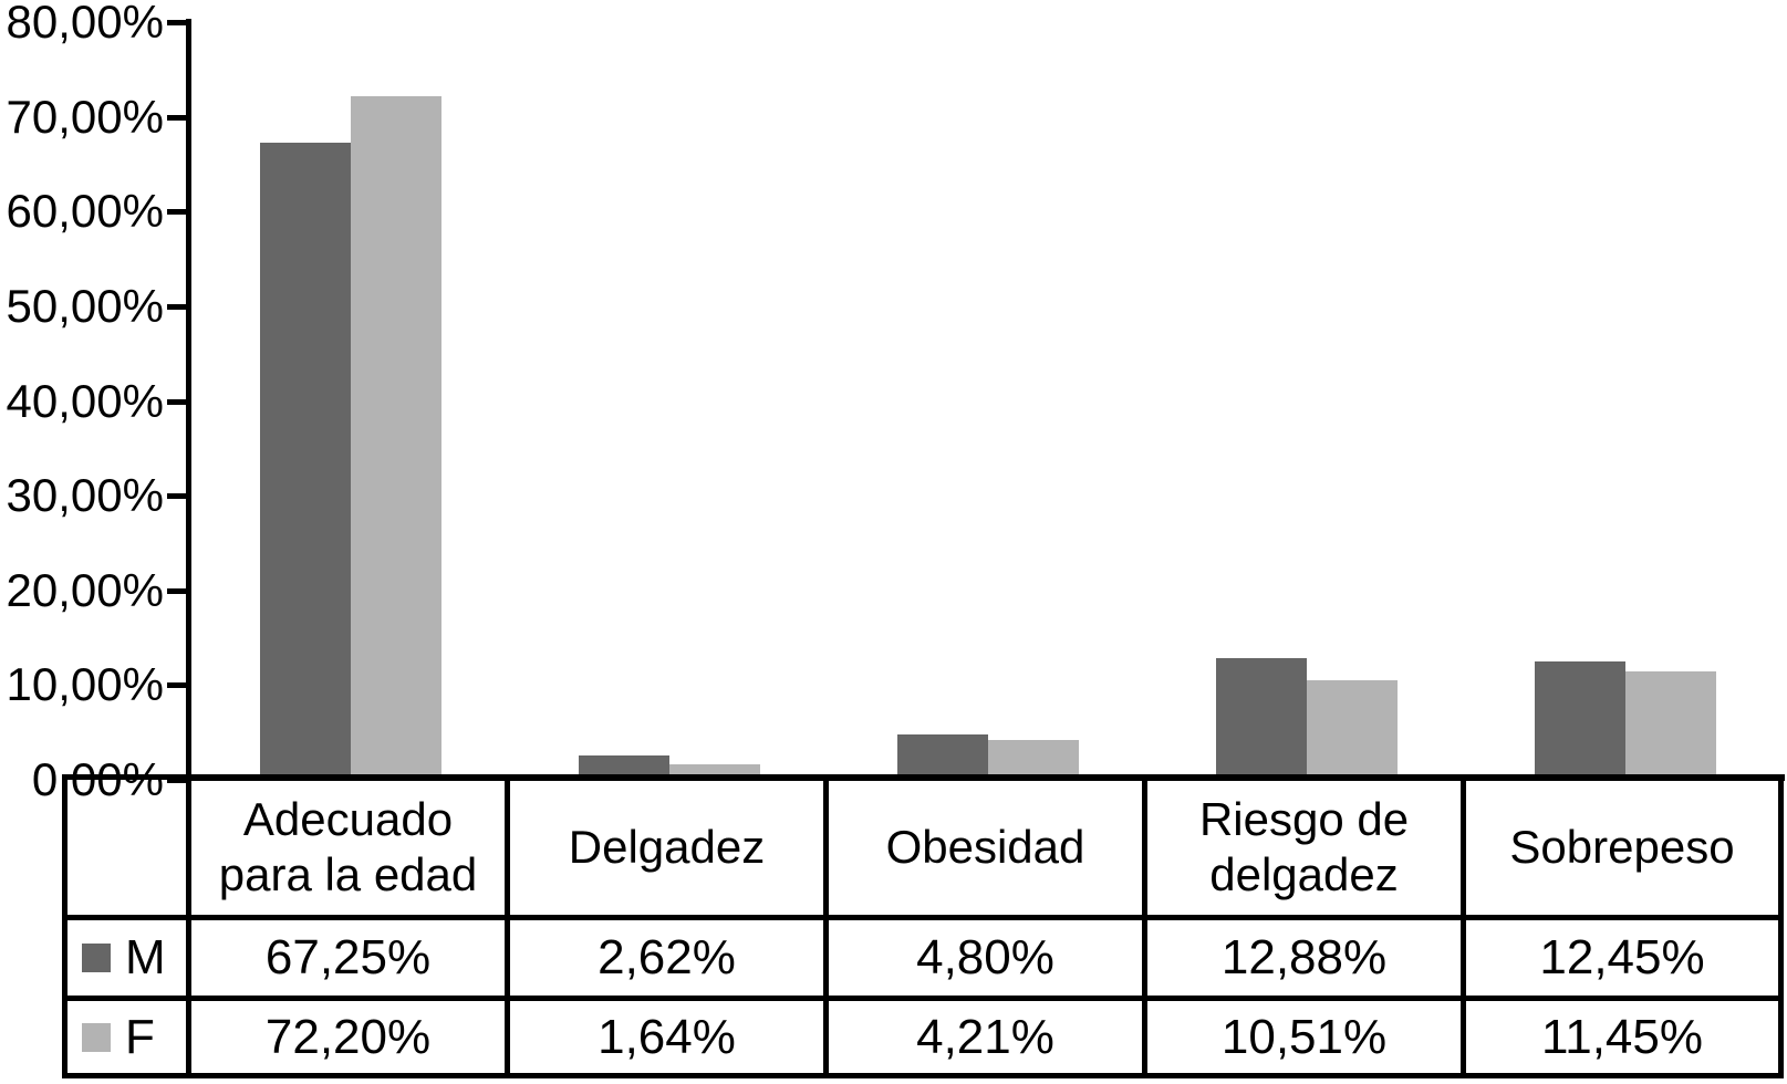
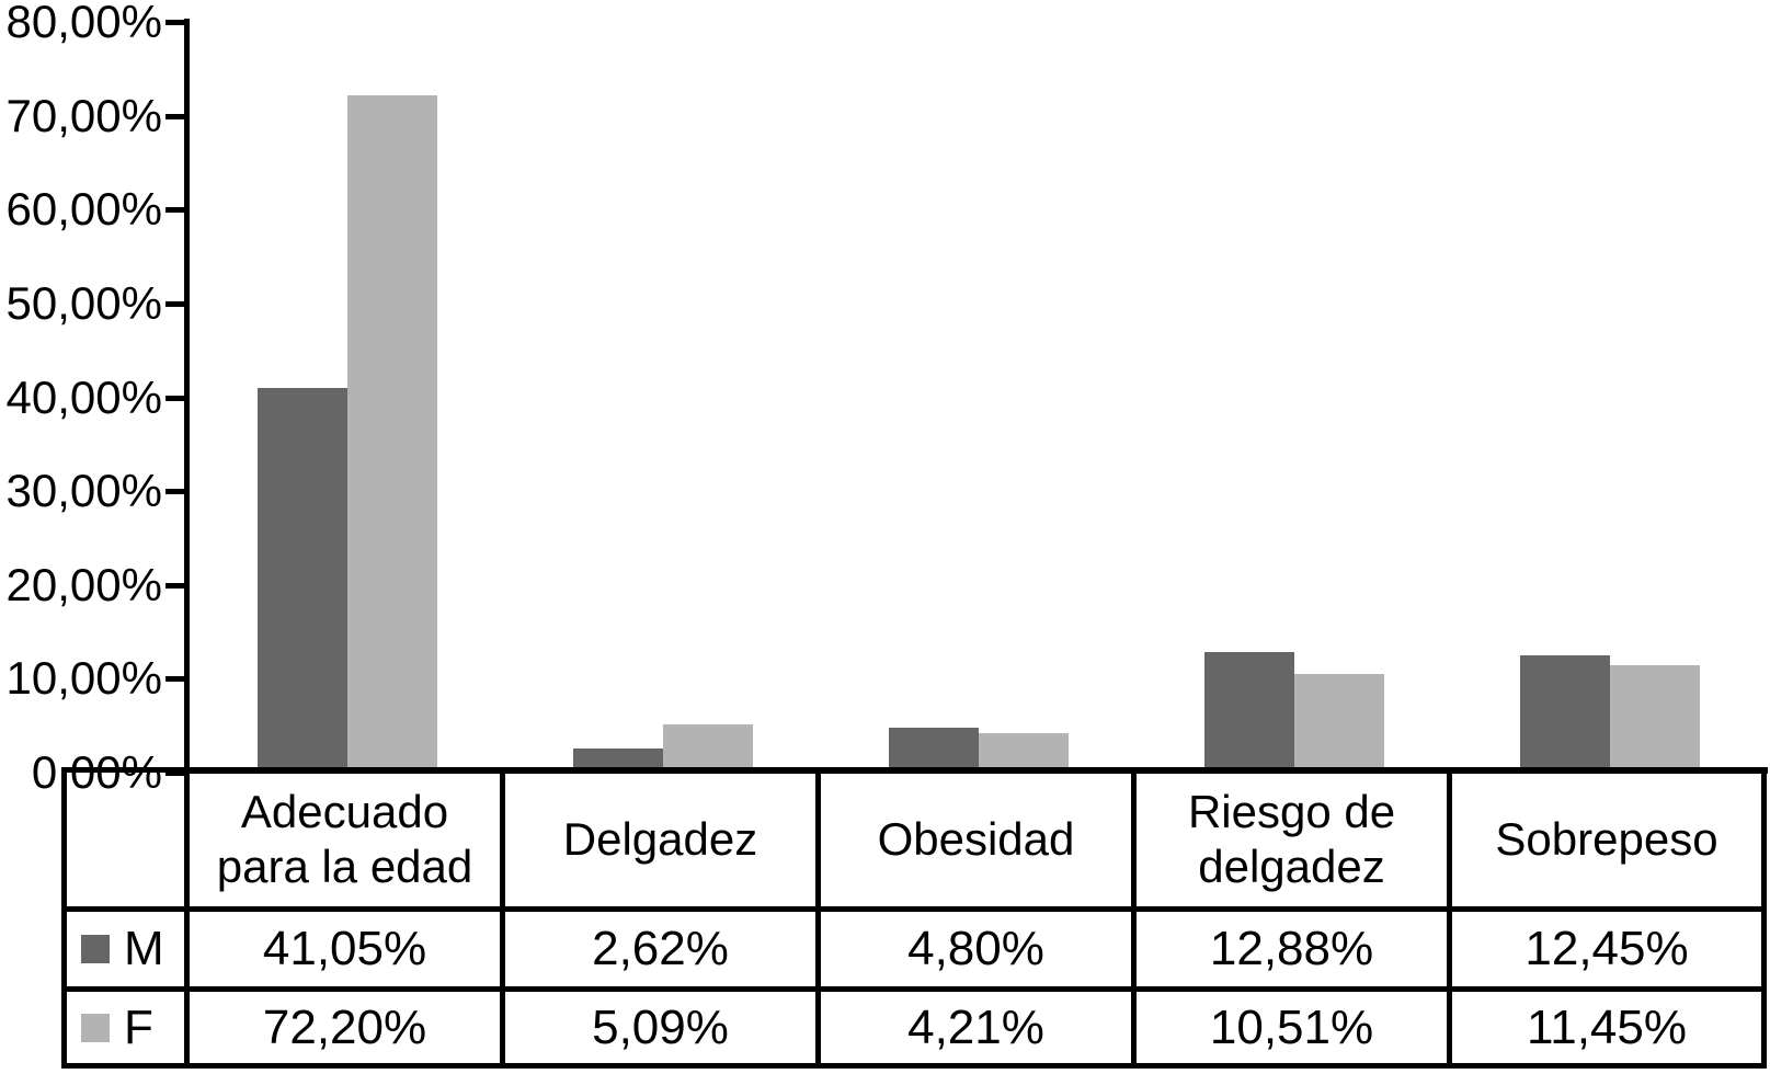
M/Adecuado para la edad: 67,25% -> 41,05%
F/Delgadez: 1,64% -> 5,09%
